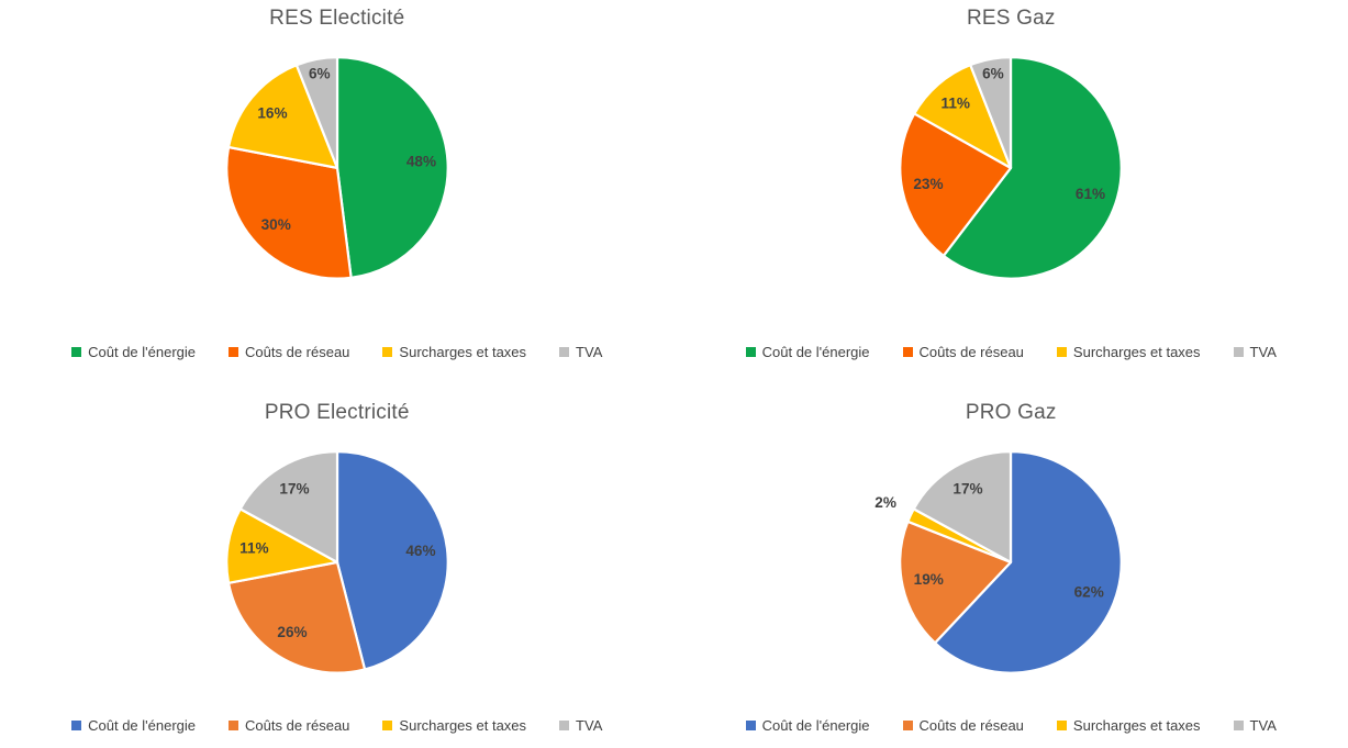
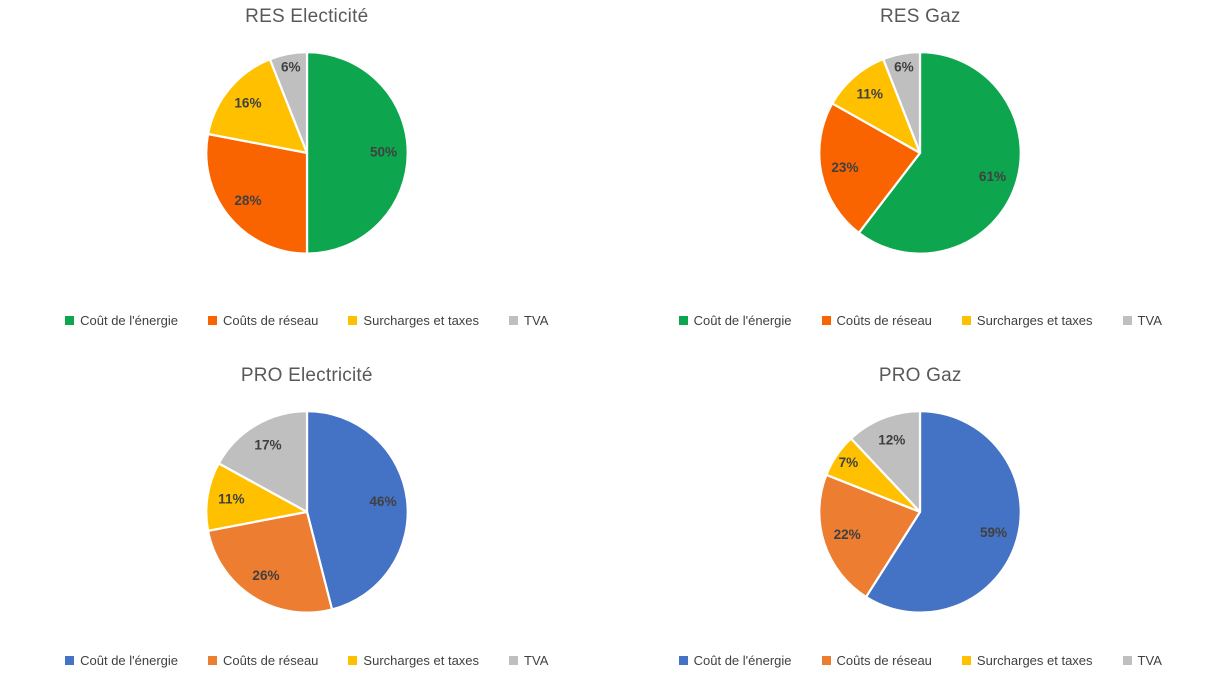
RES Electicité/Coût de l'énergie: 48% -> 50%
RES Electicité/Coûts de réseau: 30% -> 28%
PRO Gaz/Coût de l'énergie: 62% -> 59%
PRO Gaz/Coûts de réseau: 19% -> 22%
PRO Gaz/Surcharges et taxes: 2% -> 7%
PRO Gaz/TVA: 17% -> 12%
